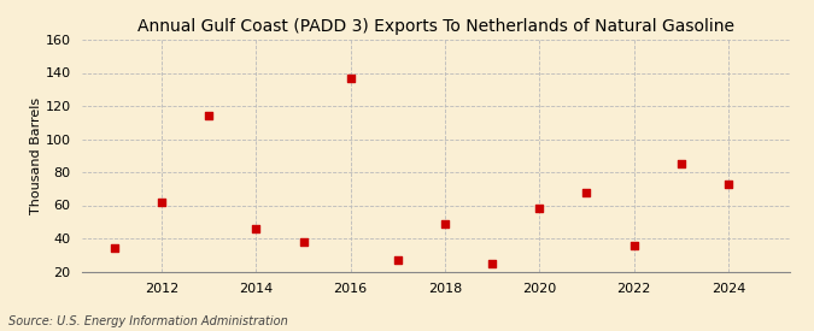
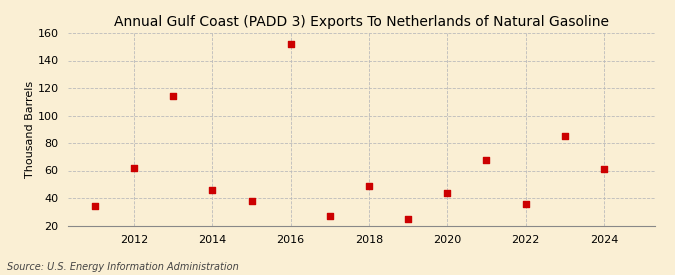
2016: 137 -> 152
2020: 58 -> 44
2024: 73 -> 61
